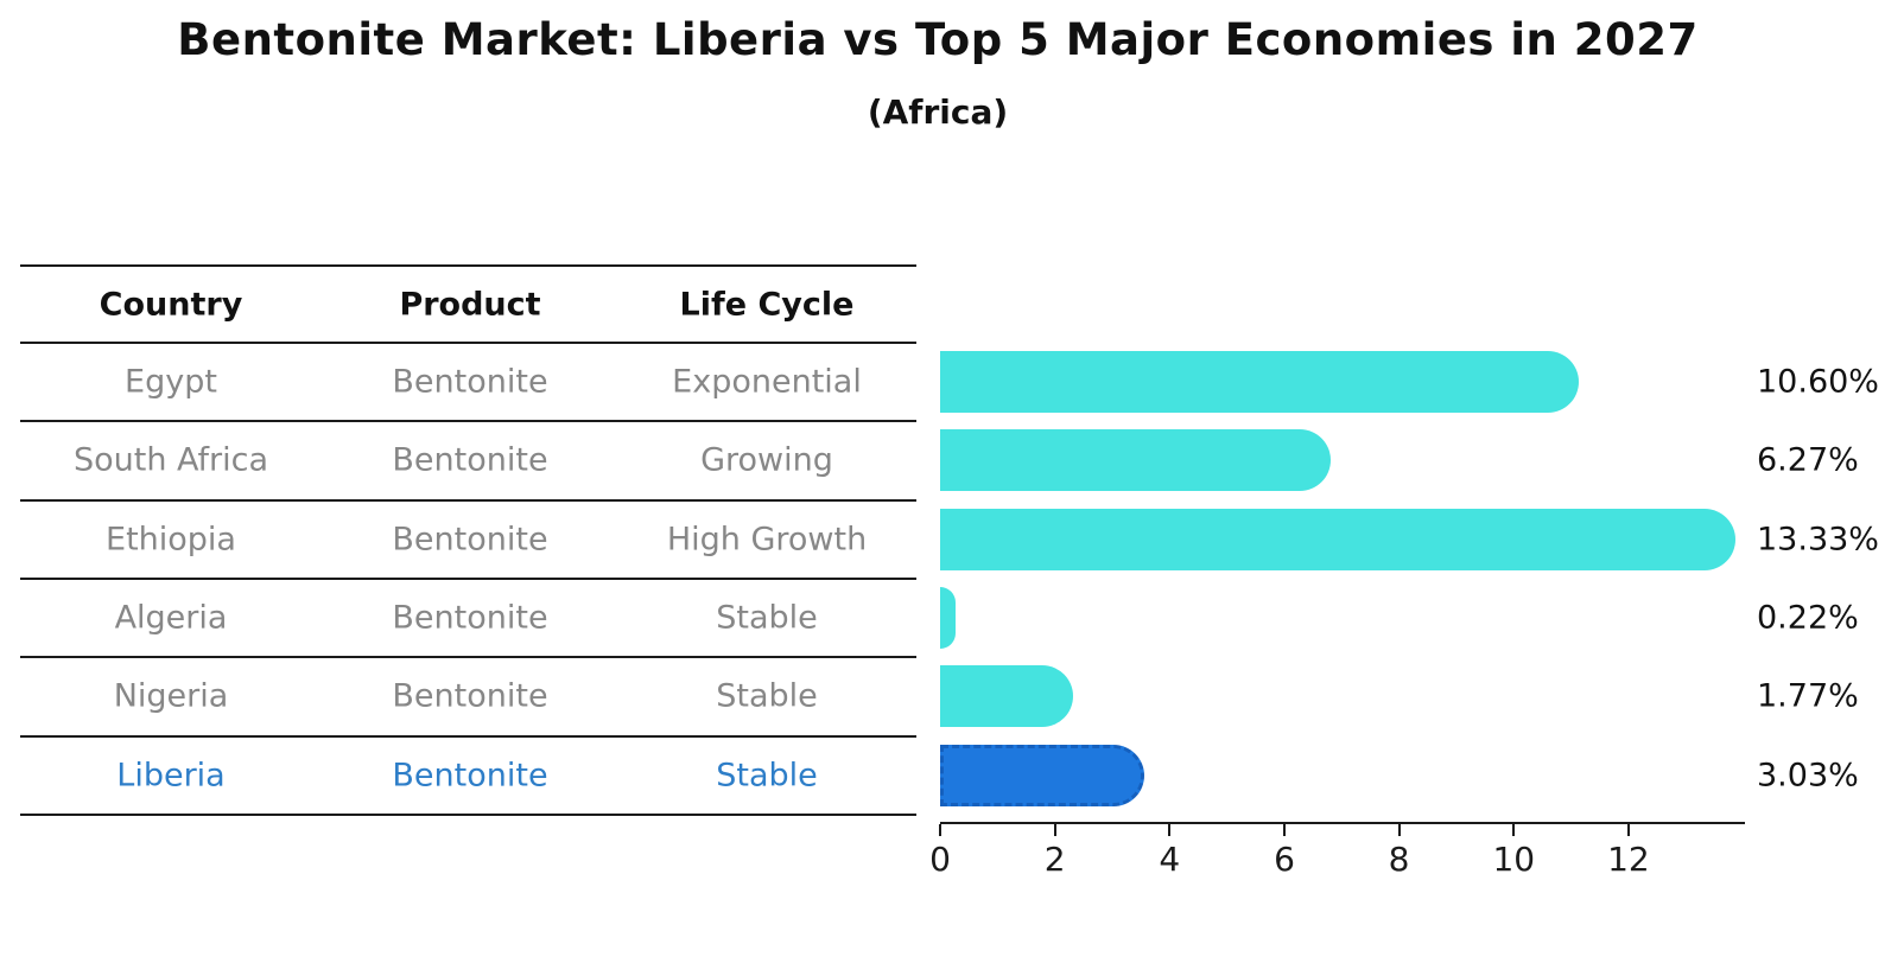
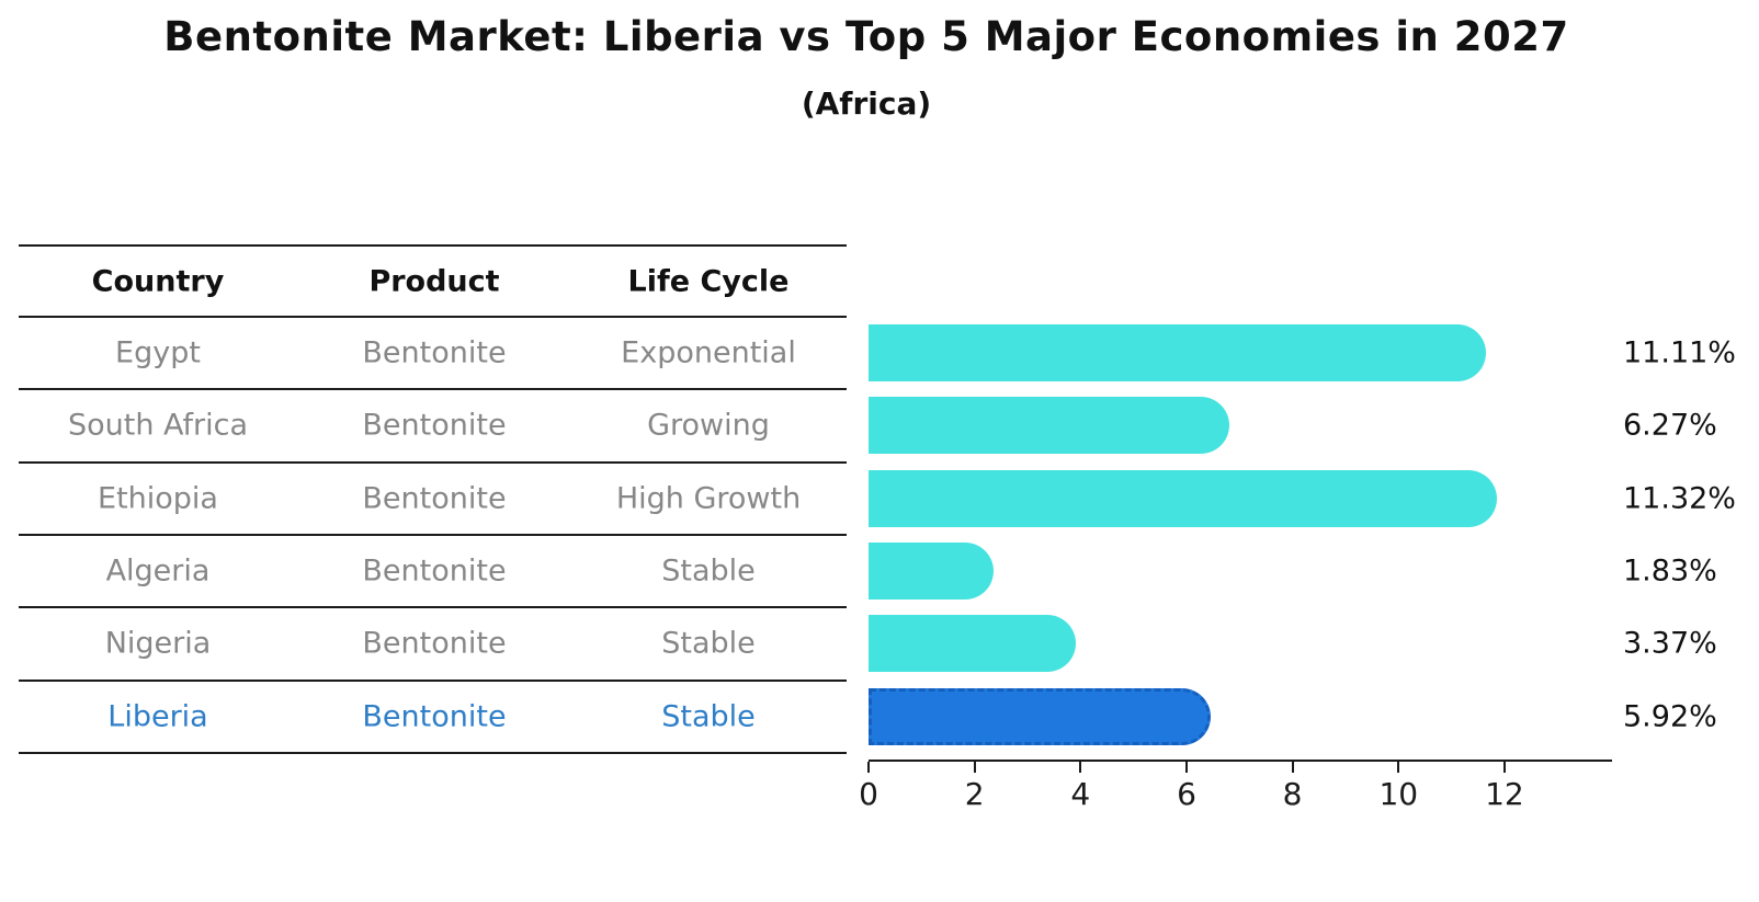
Egypt: 10.60% -> 11.11%
Ethiopia: 13.33% -> 11.32%
Algeria: 0.22% -> 1.83%
Nigeria: 1.77% -> 3.37%
Liberia: 3.03% -> 5.92%
